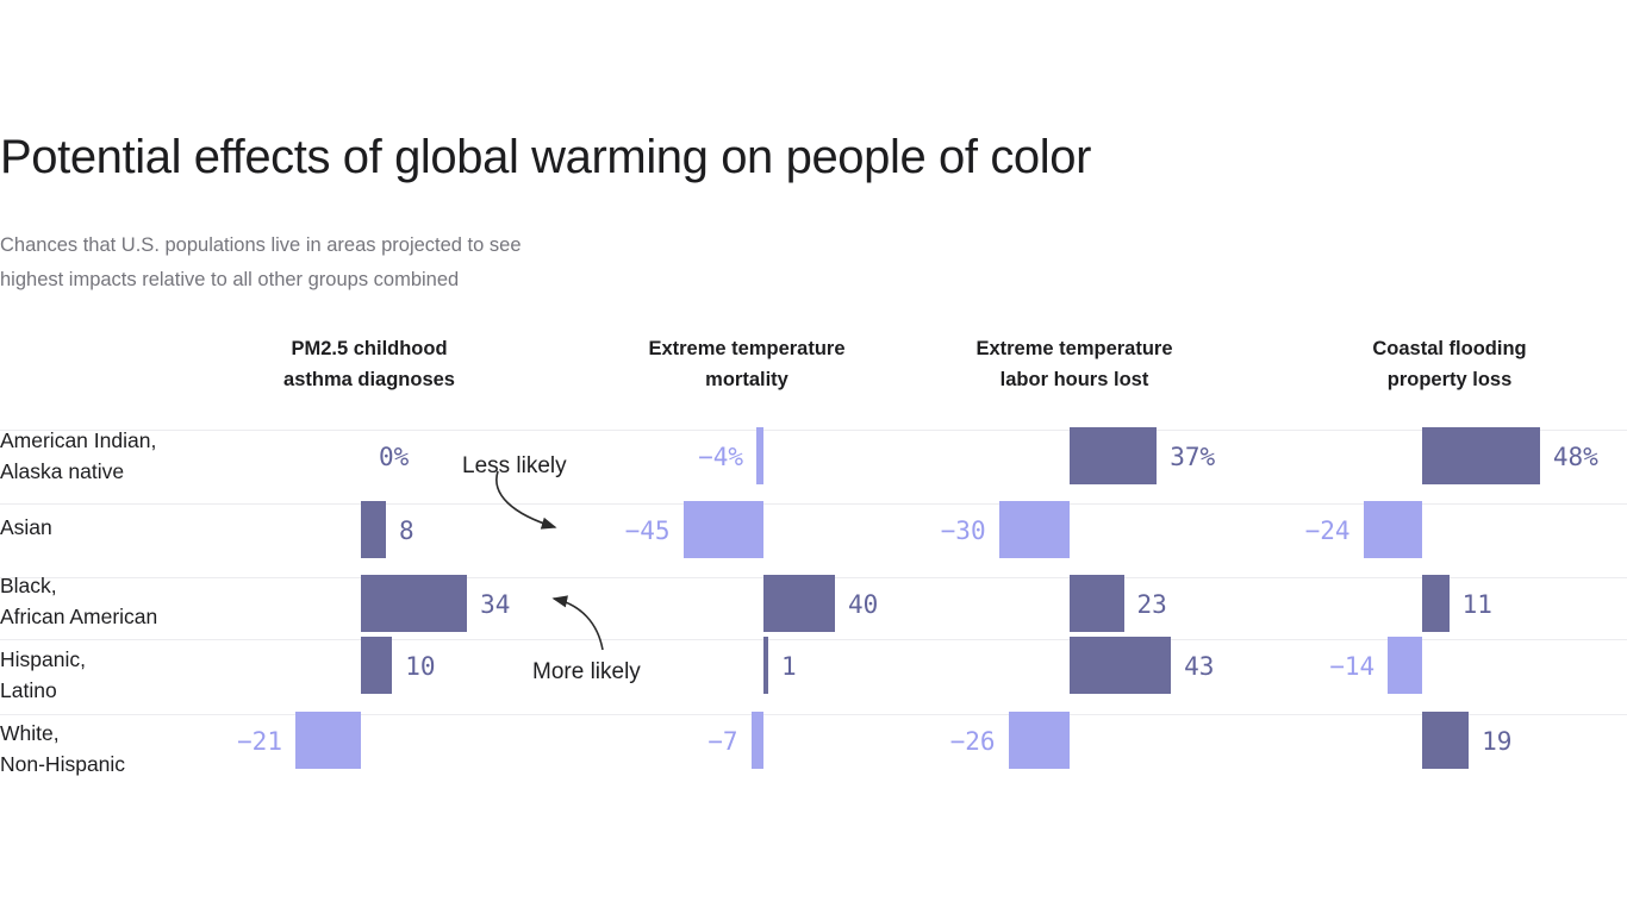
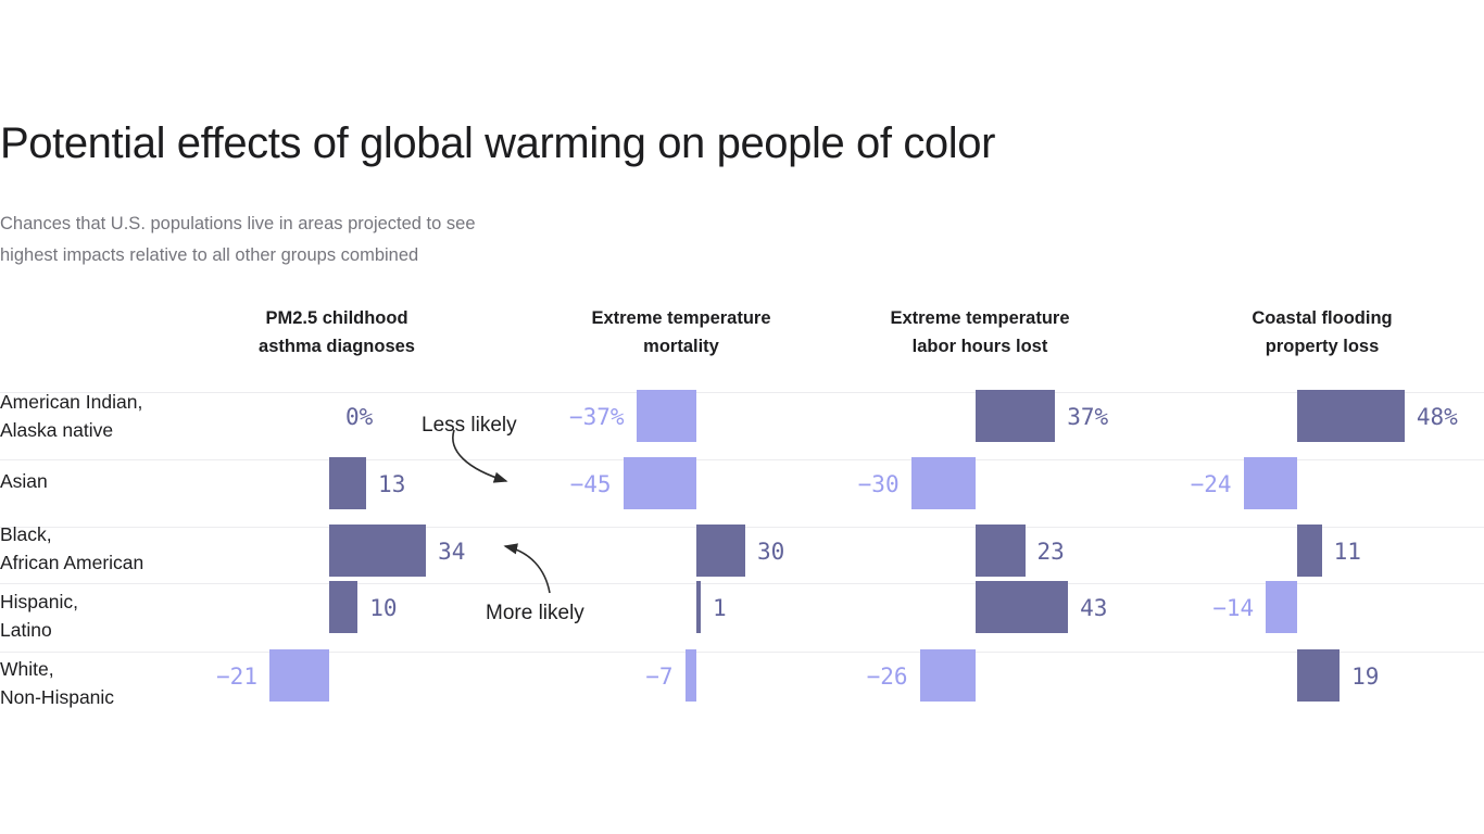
Extreme temperature mortality/American Indian, Alaska native: −4% -> −37%
PM2.5 childhood asthma diagnoses/Asian: 8 -> 13
Extreme temperature mortality/Black, African American: 40 -> 30
